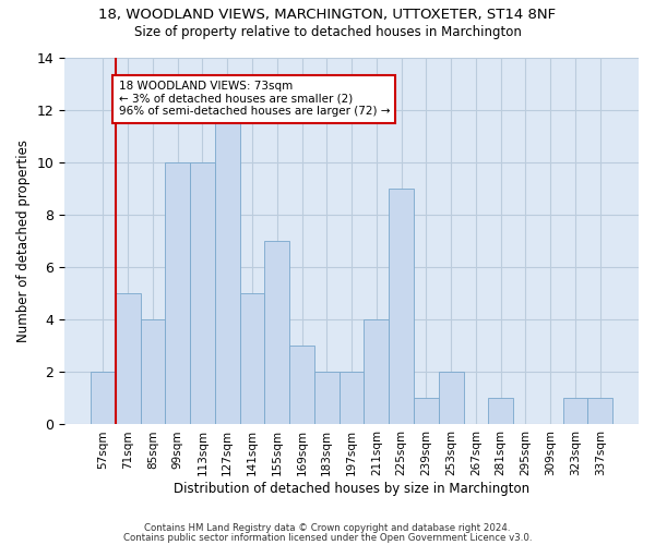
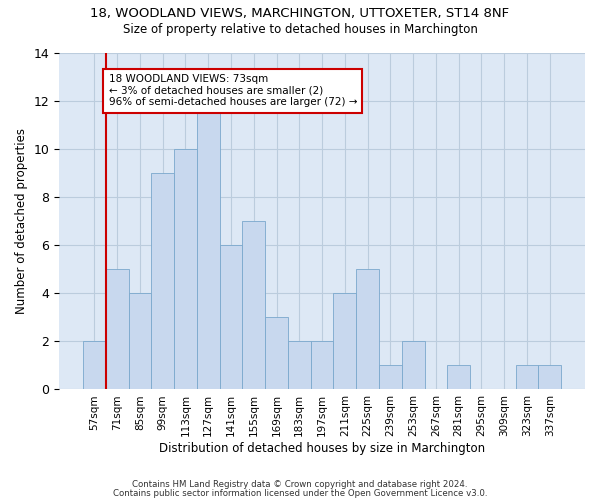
99sqm: 10 -> 9
141sqm: 5 -> 6
225sqm: 9 -> 5
